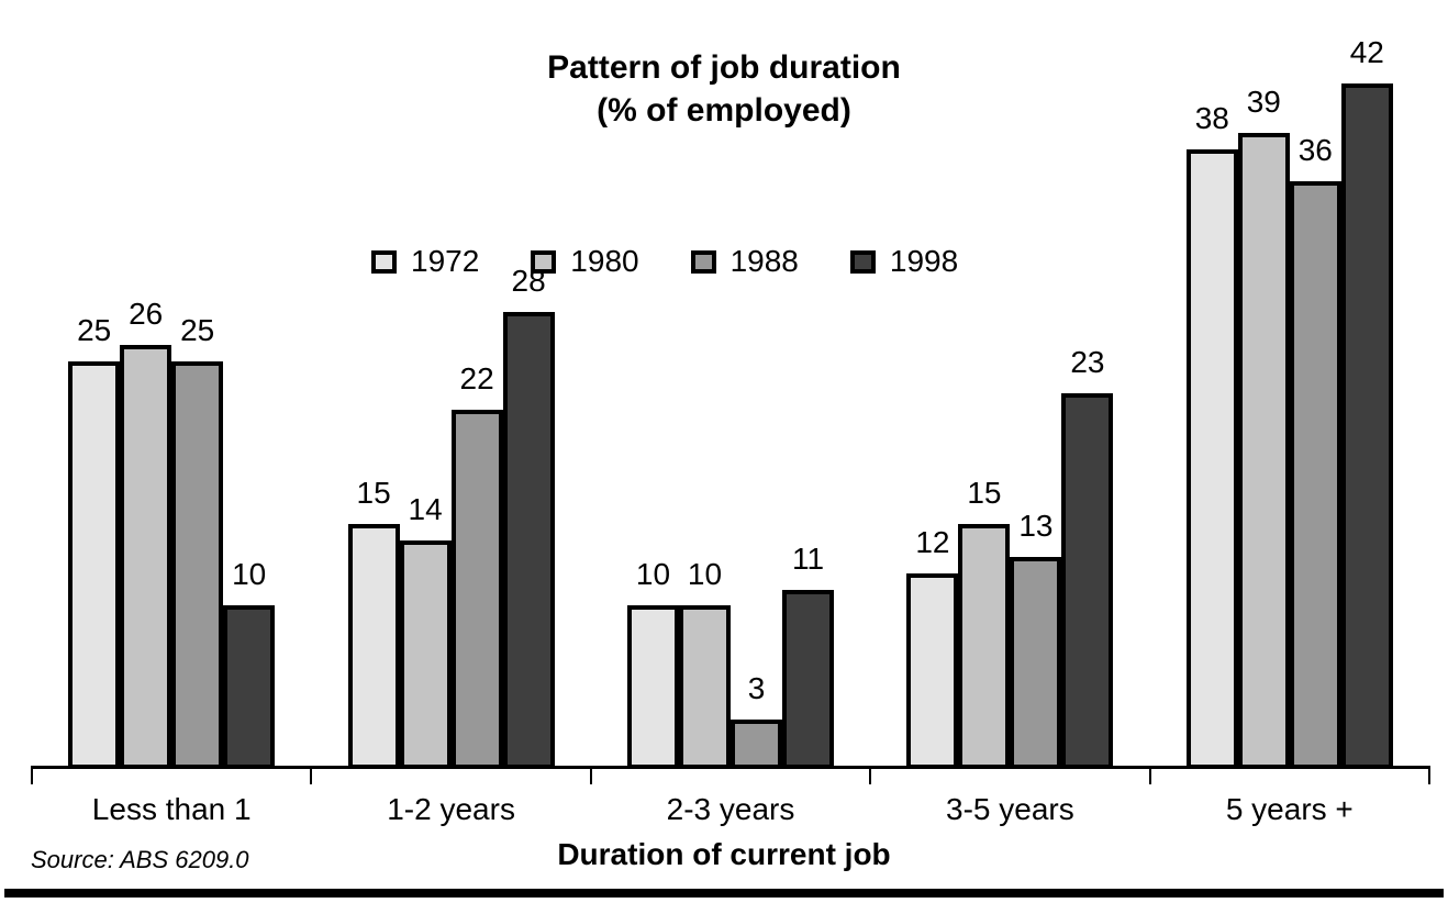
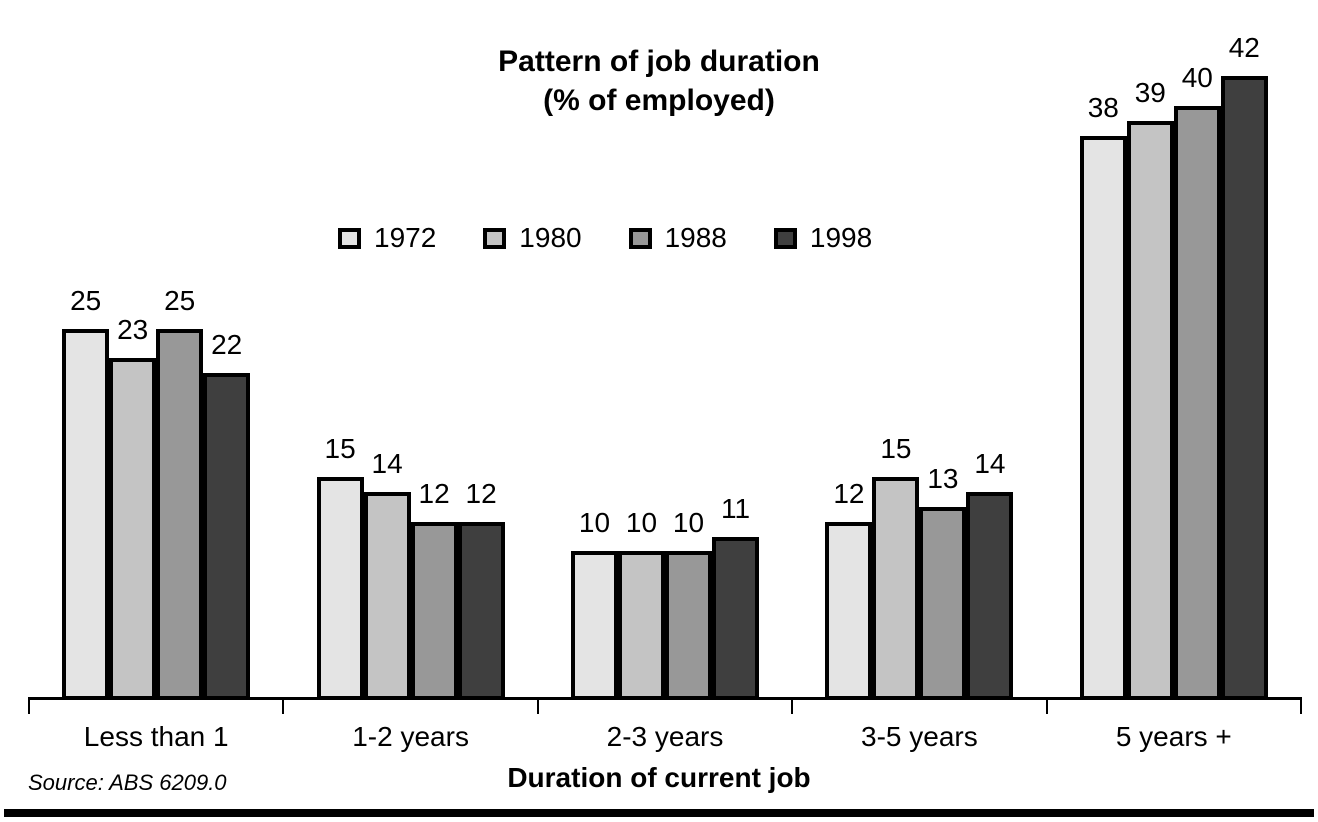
1980/Less than 1: 26 -> 23
1998/Less than 1: 10 -> 22
1988/1-2 years: 22 -> 12
1998/1-2 years: 28 -> 12
1988/2-3 years: 3 -> 10
1998/3-5 years: 23 -> 14
1988/5 years +: 36 -> 40
